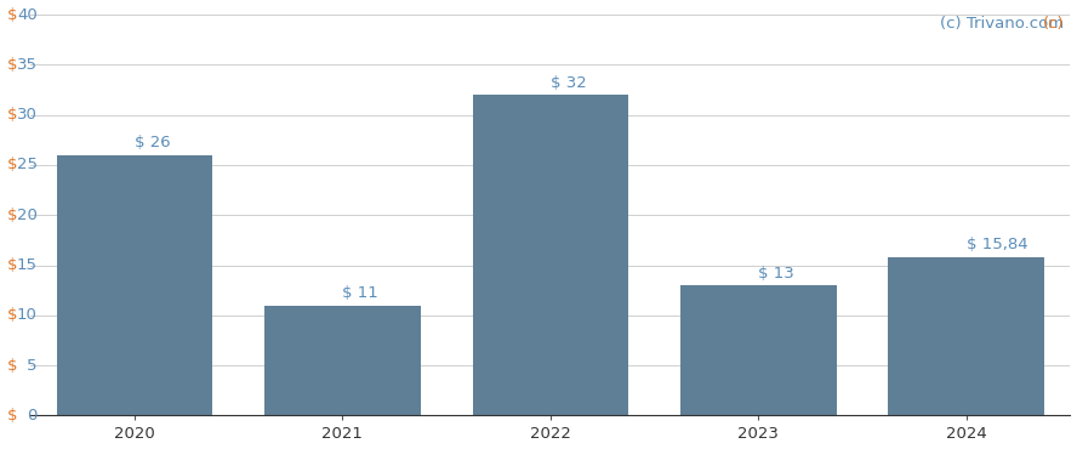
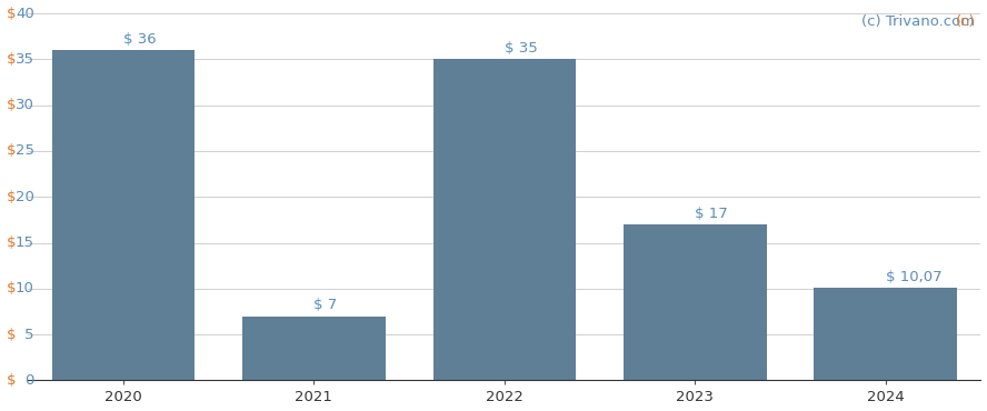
2020: 26 -> 36
2021: 11 -> 7
2022: 32 -> 35
2023: 13 -> 17
2024: 15,84 -> 10,07
